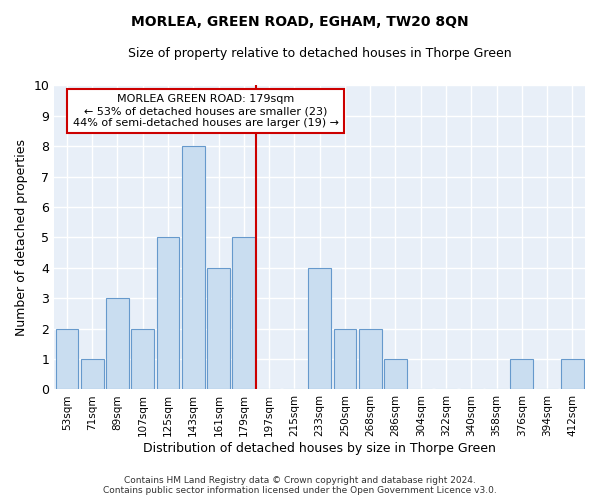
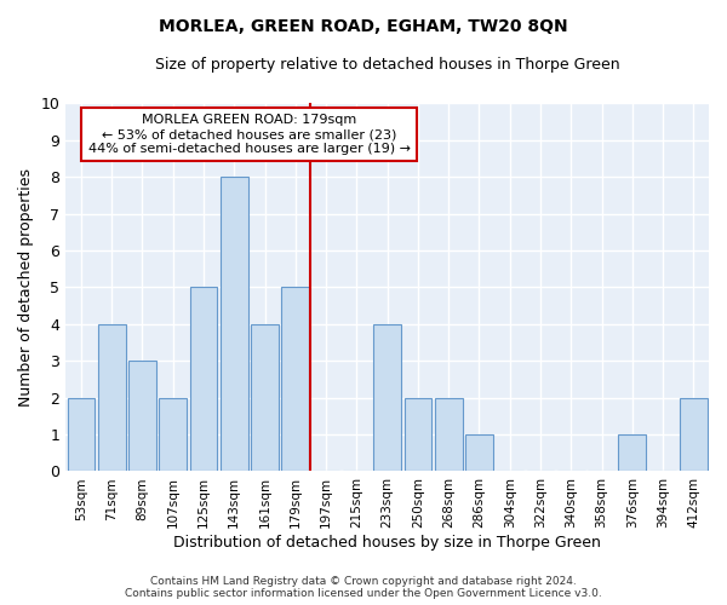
71sqm: 1 -> 4
412sqm: 1 -> 2
